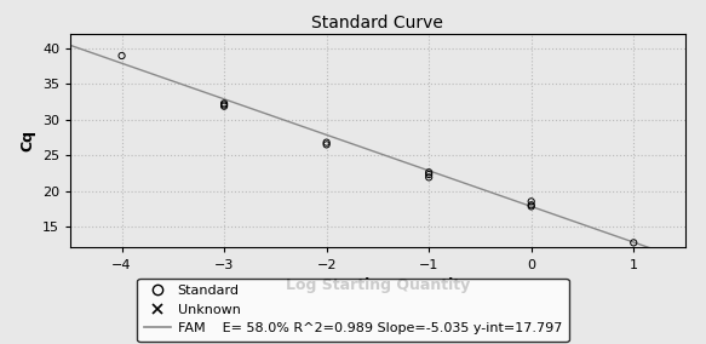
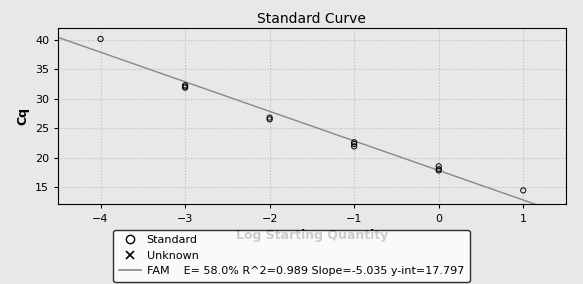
−4: 39.0 -> 40.2
1: 12.7 -> 14.4
